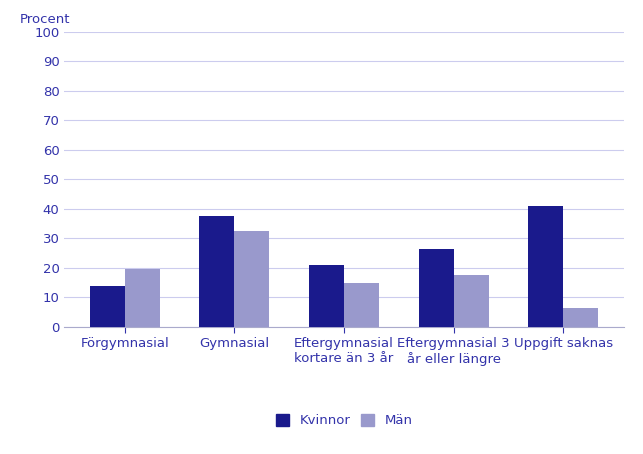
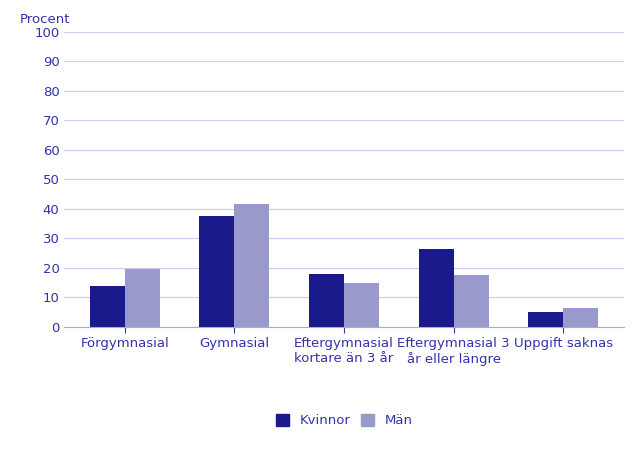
Män/Gymnasial: 32.5 -> 41.5
Kvinnor/Eftergymnasial kortare än 3 år: 21.0 -> 18.0
Kvinnor/Uppgift saknas: 41.0 -> 5.0
